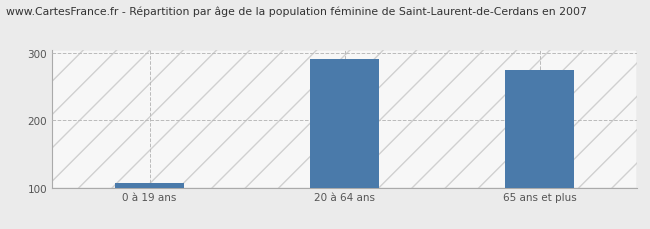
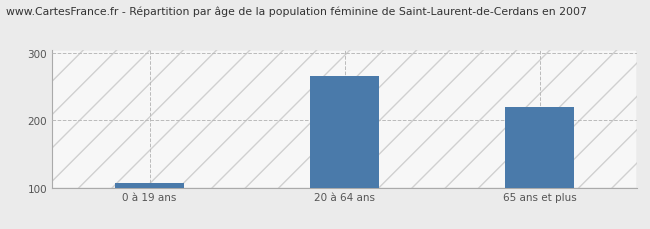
20 à 64 ans: 291 -> 266
65 ans et plus: 275 -> 220
